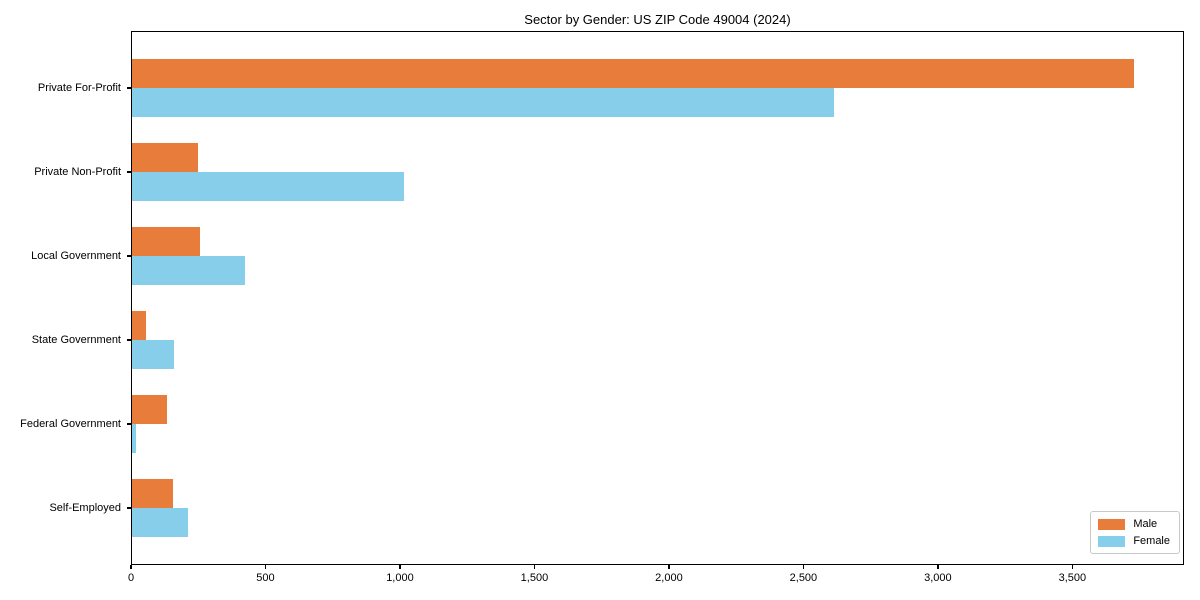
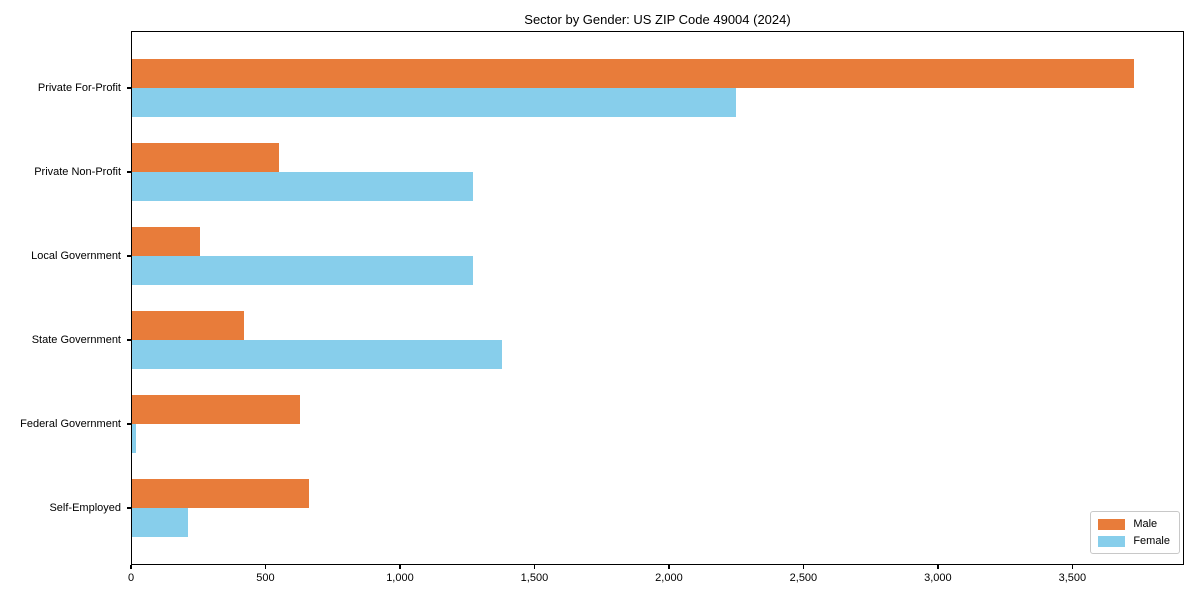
Female/Private For-Profit: 2620 -> 2250
Male/Private Non-Profit: 250 -> 550
Female/Private Non-Profit: 1020 -> 1270
Female/Local Government: 420 -> 1270
Male/State Government: 60 -> 420
Female/State Government: 160 -> 1380
Male/Federal Government: 140 -> 630
Male/Self-Employed: 160 -> 660
